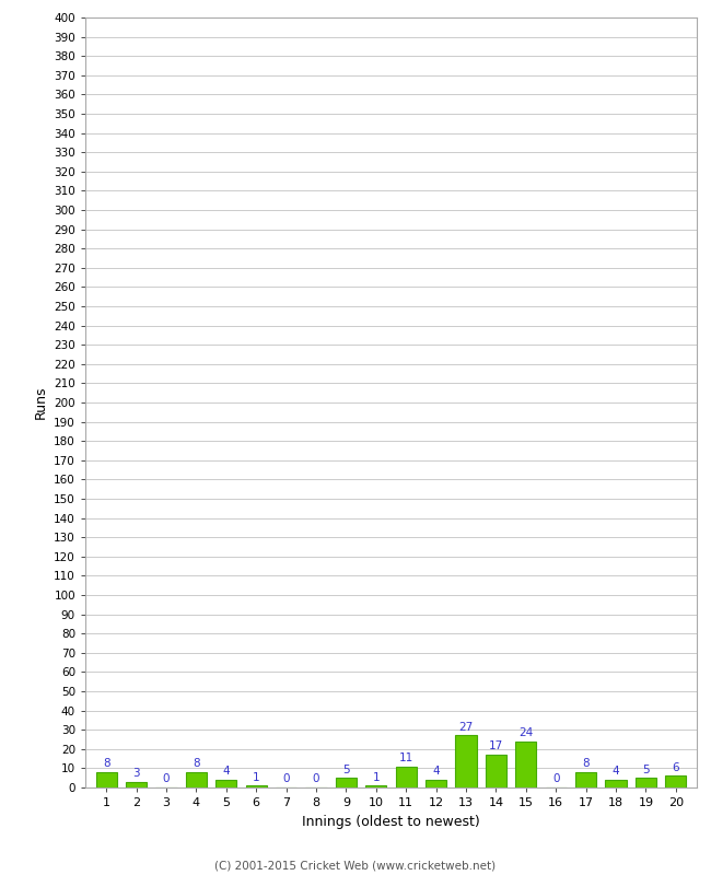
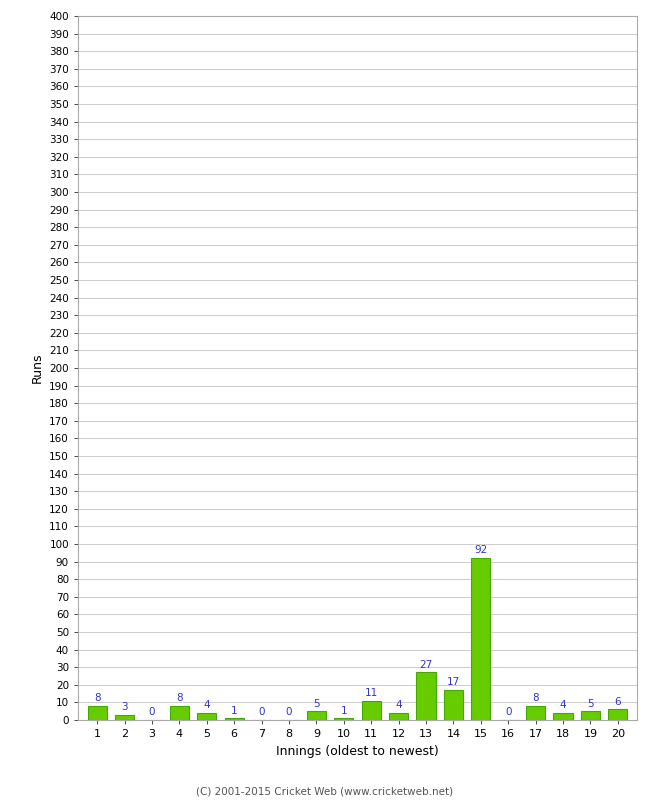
15: 24 -> 92
